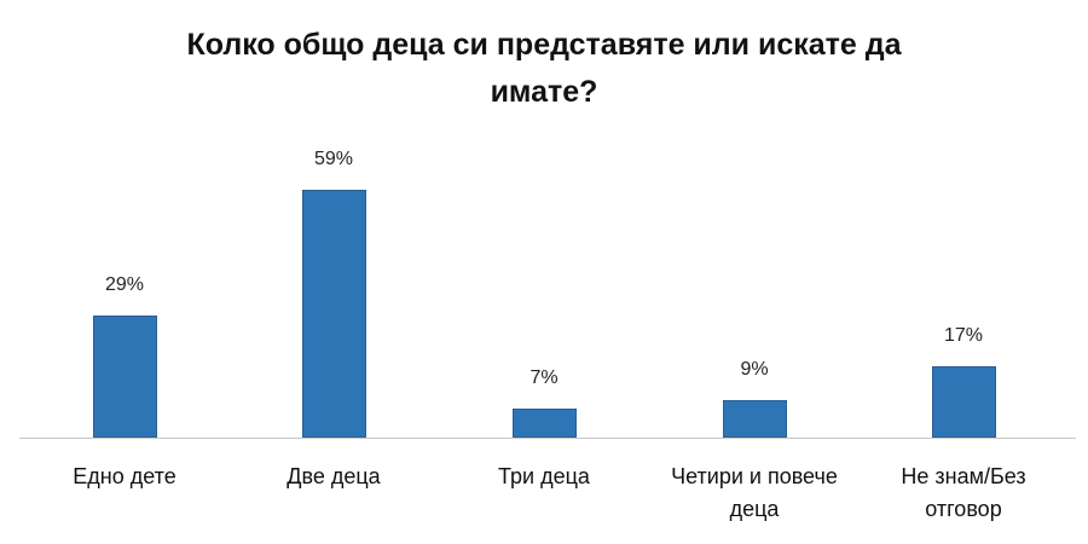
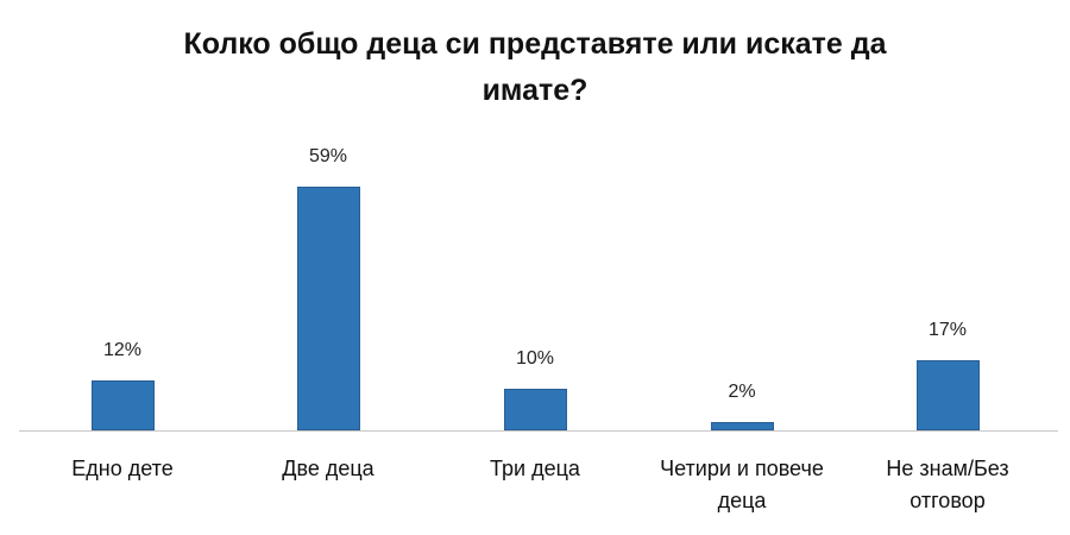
Едно дете: 29% -> 12%
Три деца: 7% -> 10%
Четири и повече деца: 9% -> 2%
